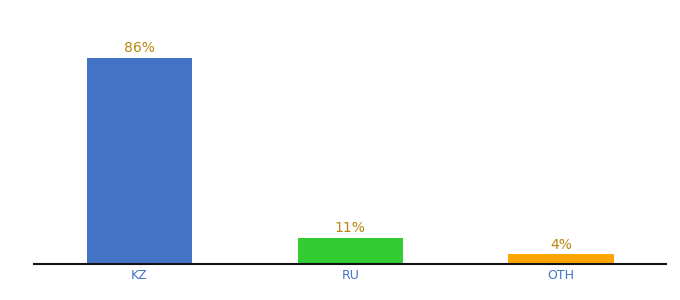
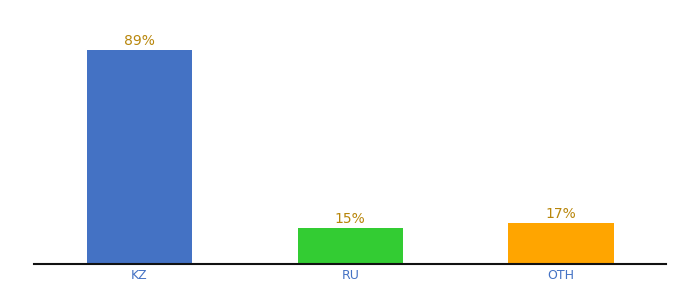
KZ: 86% -> 89%
RU: 11% -> 15%
OTH: 4% -> 17%
